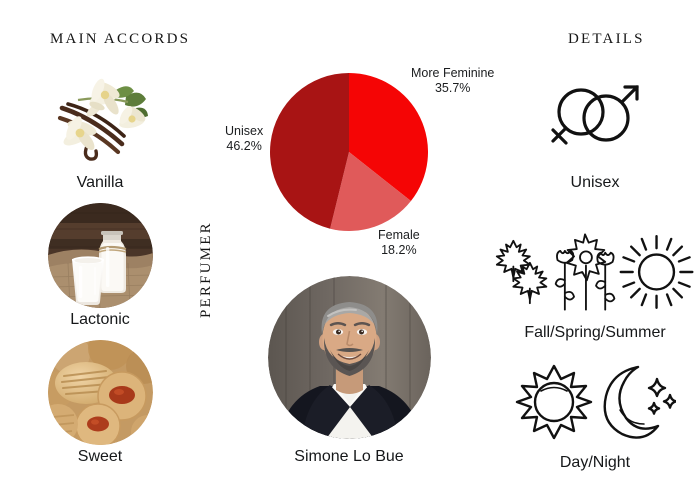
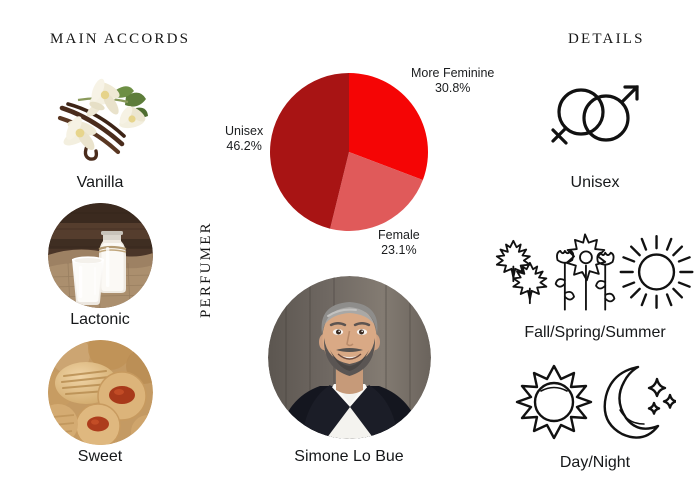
More Feminine: 35.7% -> 30.8%
Female: 18.2% -> 23.1%
